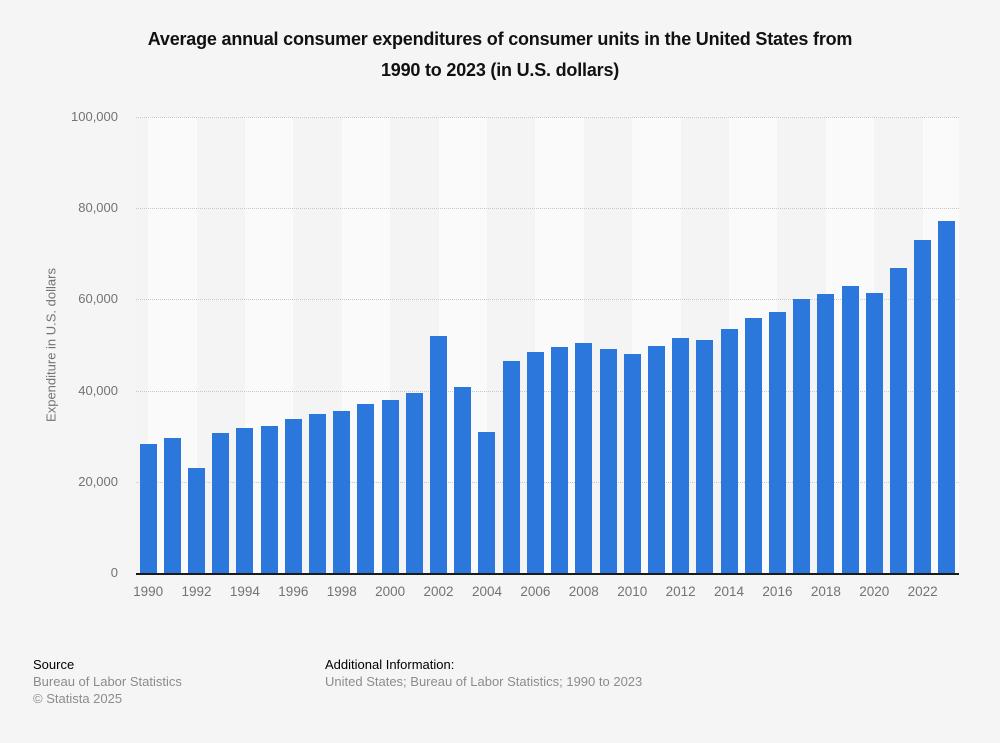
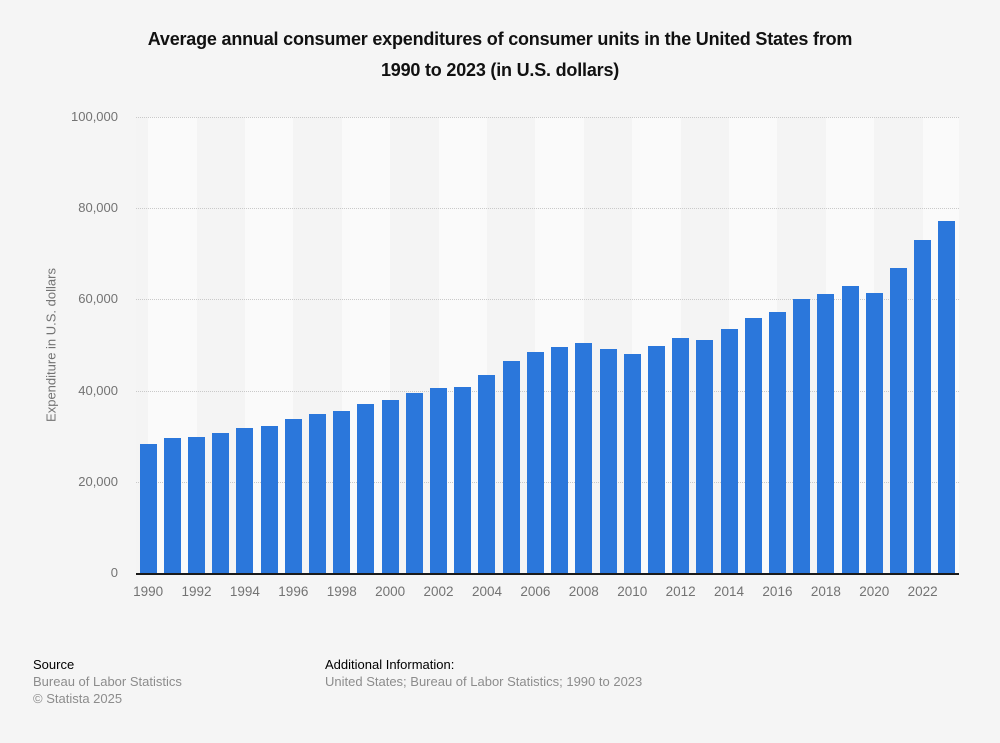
1992: 23000 -> 30000
2002: 52000 -> 41000
2004: 31000 -> 43000
